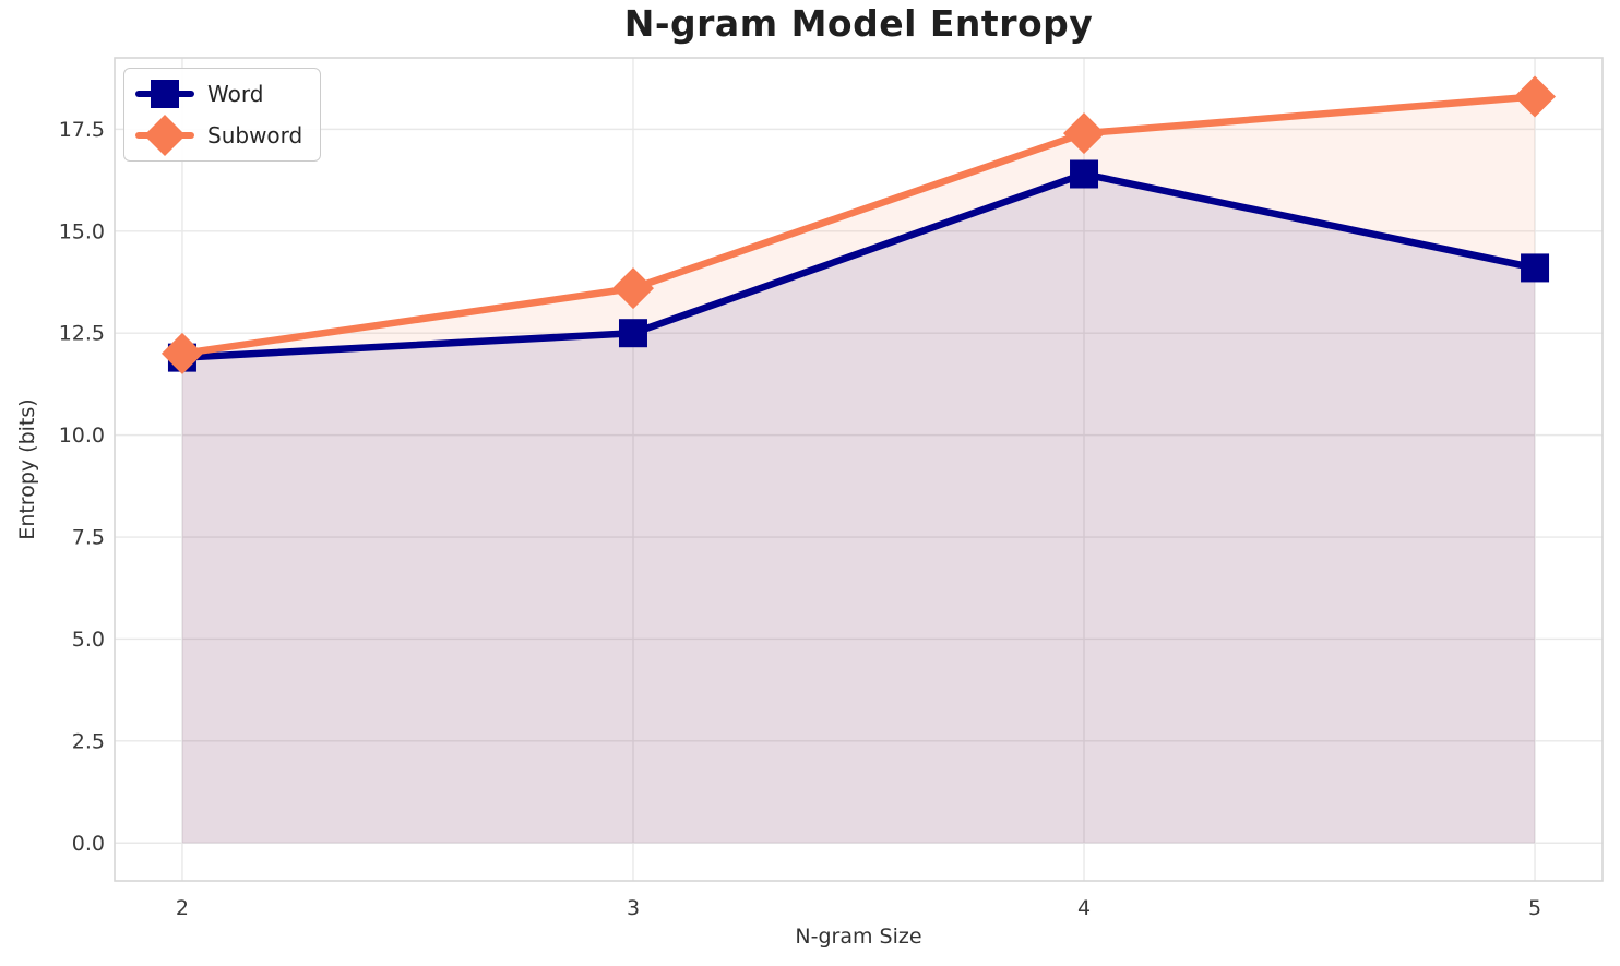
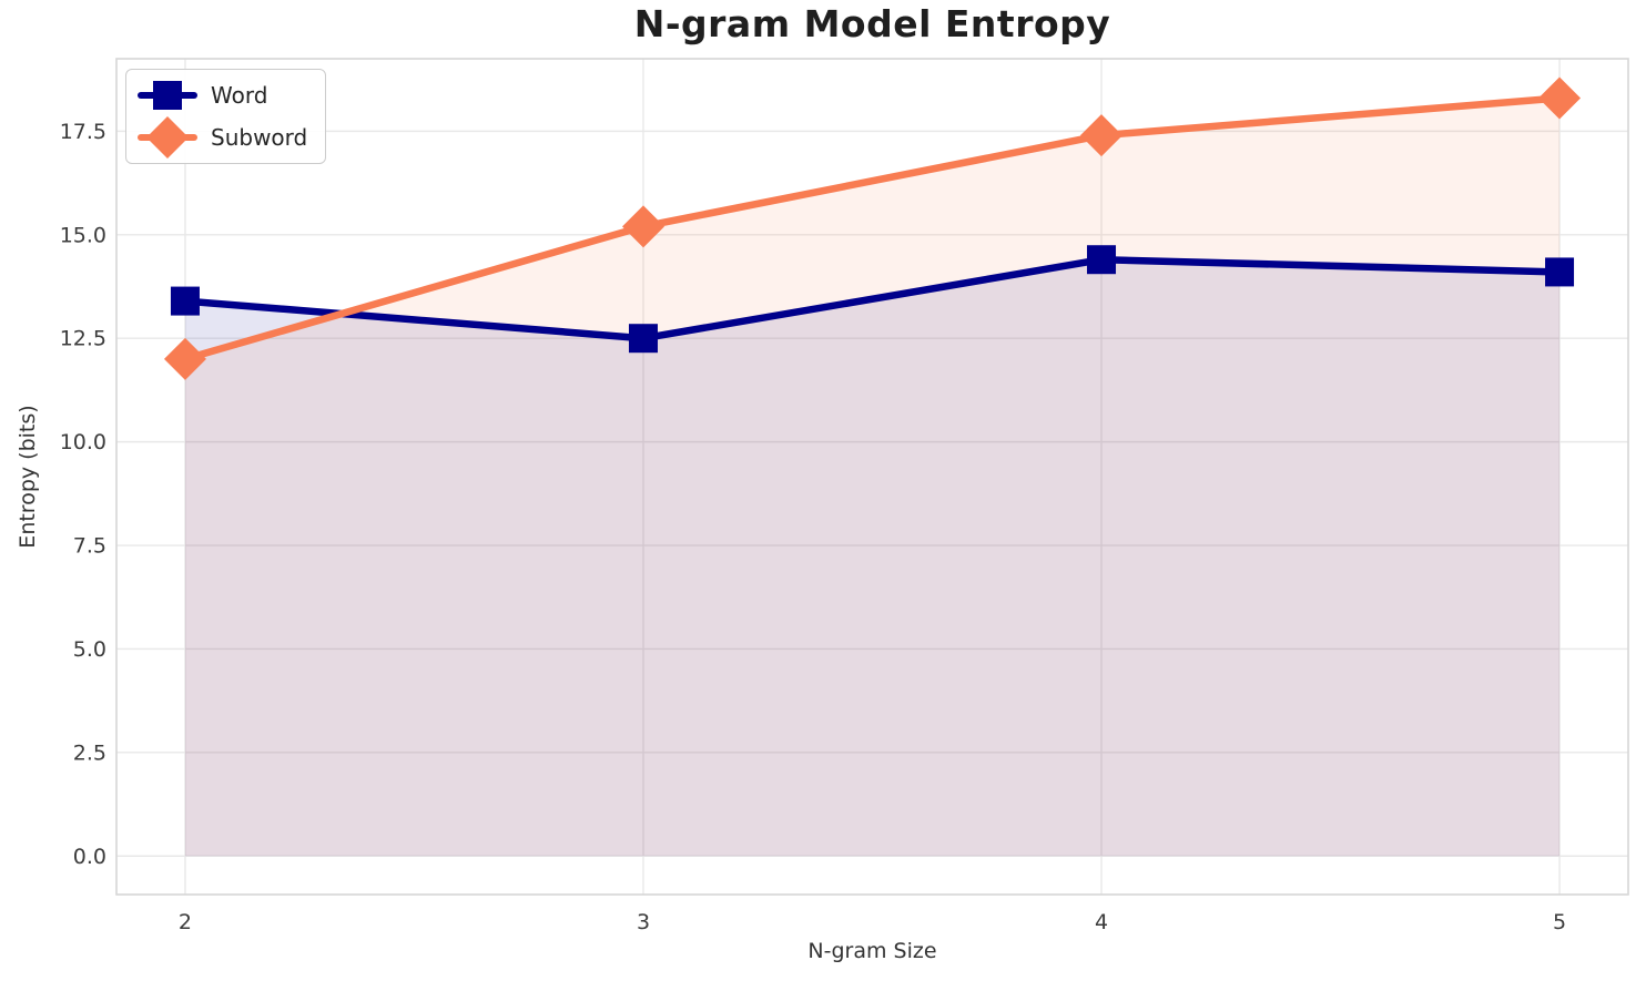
Word/2: 11.9 -> 13.4
Subword/3: 13.6 -> 15.2
Word/4: 16.4 -> 14.4
